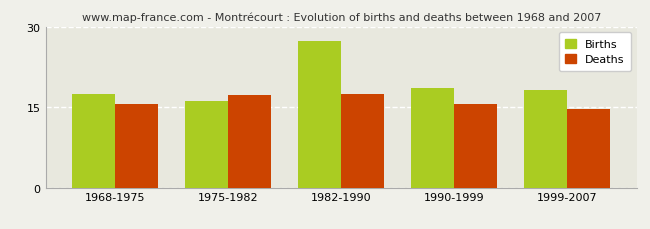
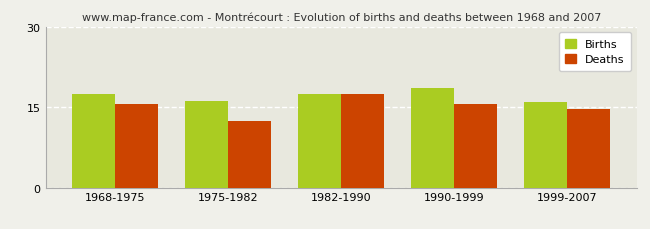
Deaths/1975-1982: 17.2 -> 12.5
Births/1982-1990: 27.4 -> 17.5
Births/1999-2007: 18.2 -> 15.9
